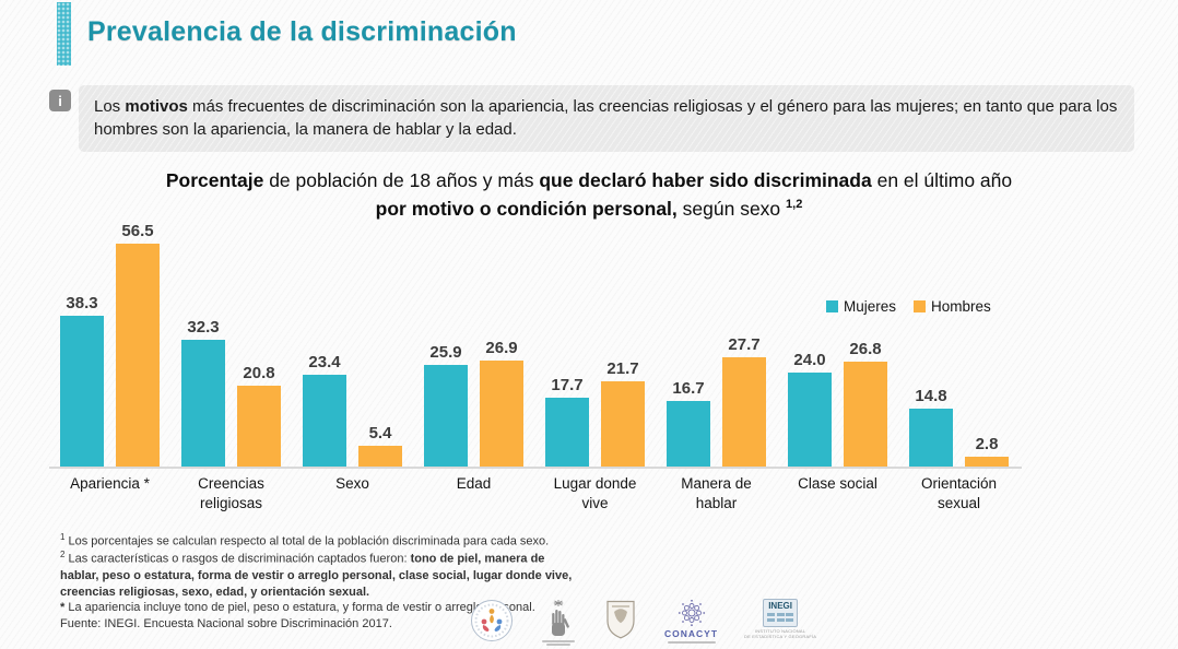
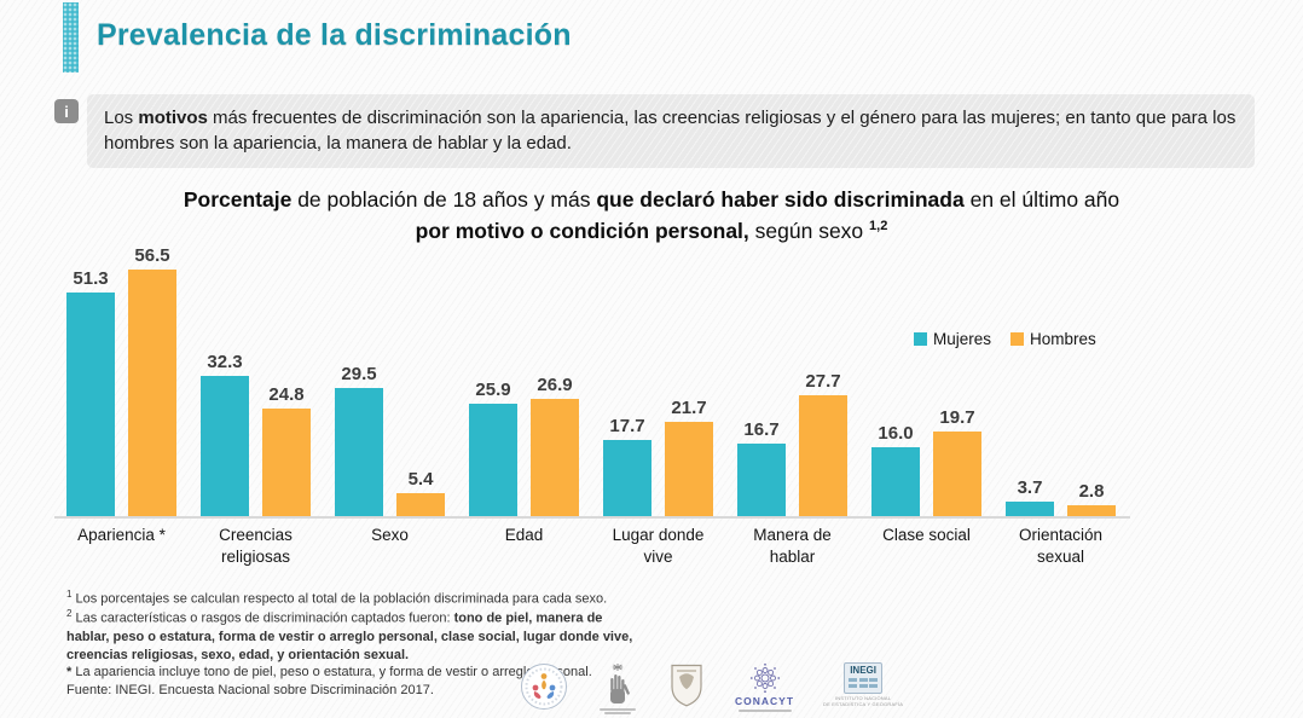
Mujeres/Apariencia *: 38.3 -> 51.3
Hombres/Creencias religiosas: 20.8 -> 24.8
Mujeres/Sexo: 23.4 -> 29.5
Mujeres/Clase social: 24.0 -> 16.0
Hombres/Clase social: 26.8 -> 19.7
Mujeres/Orientación sexual: 14.8 -> 3.7
